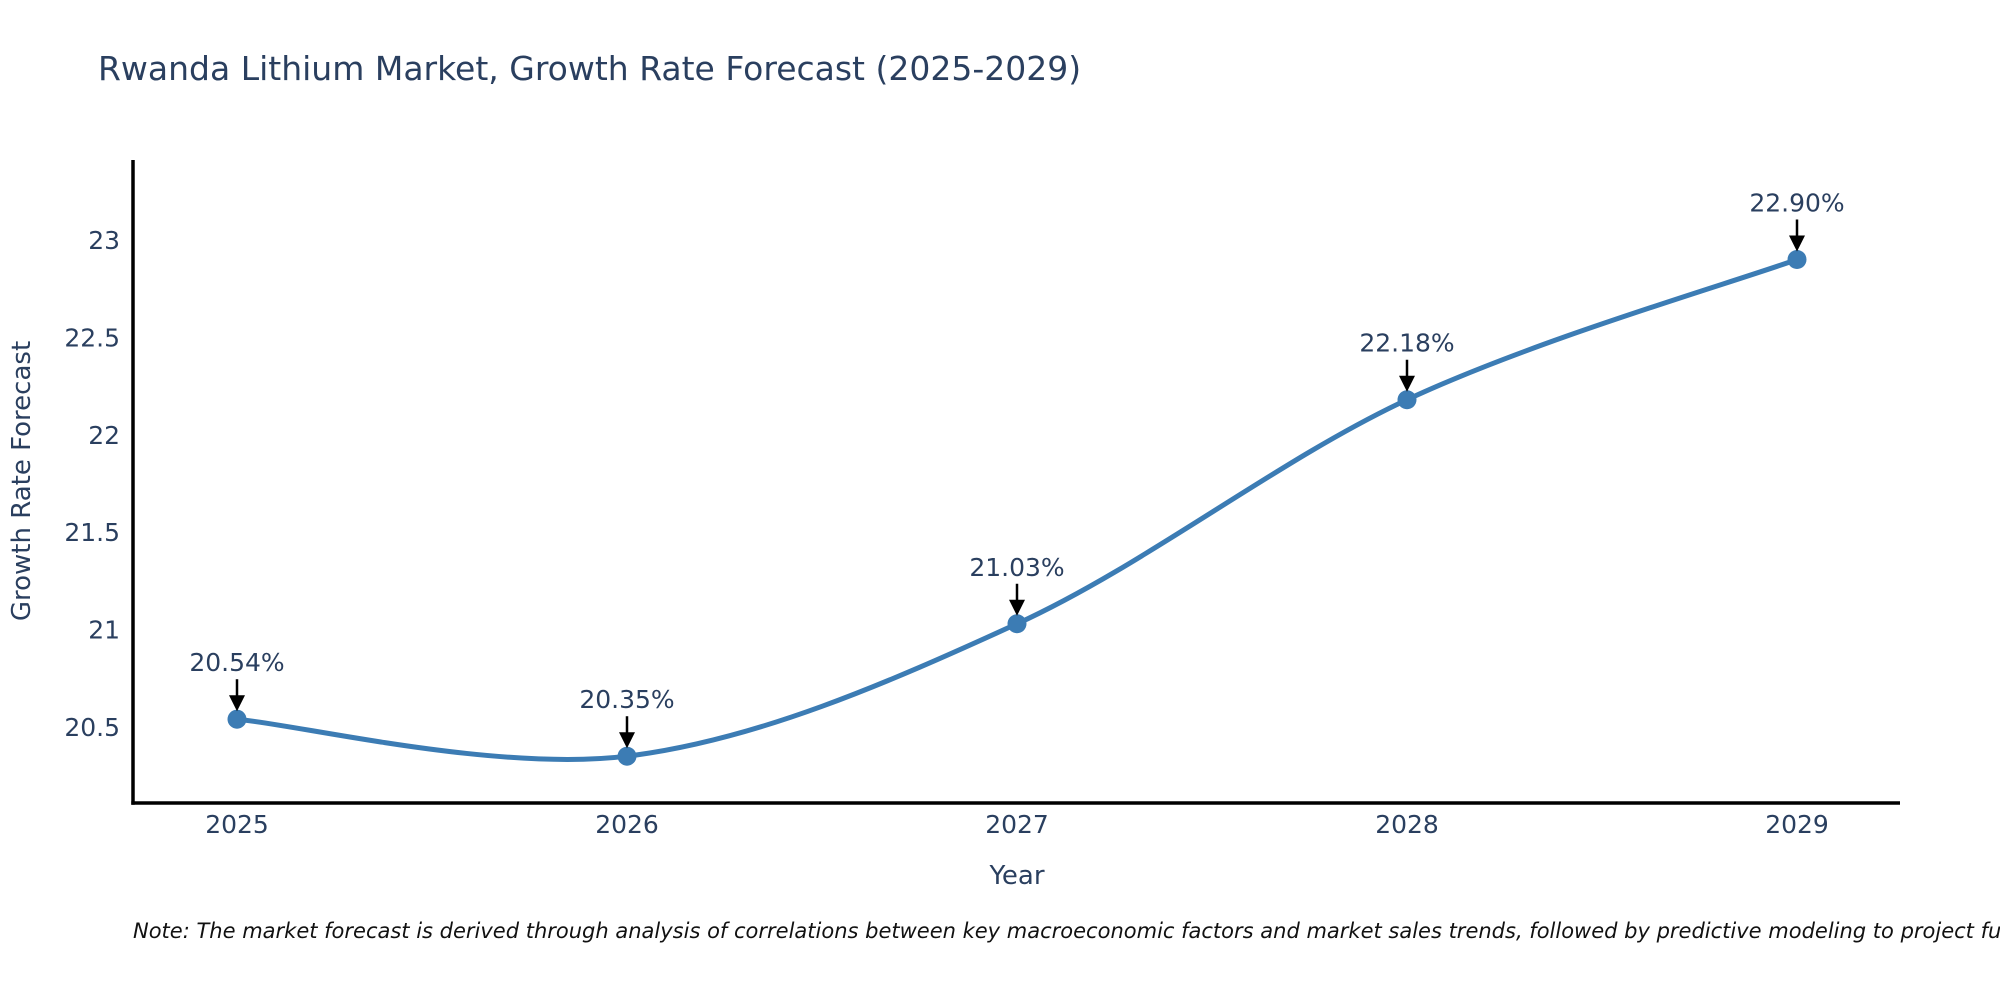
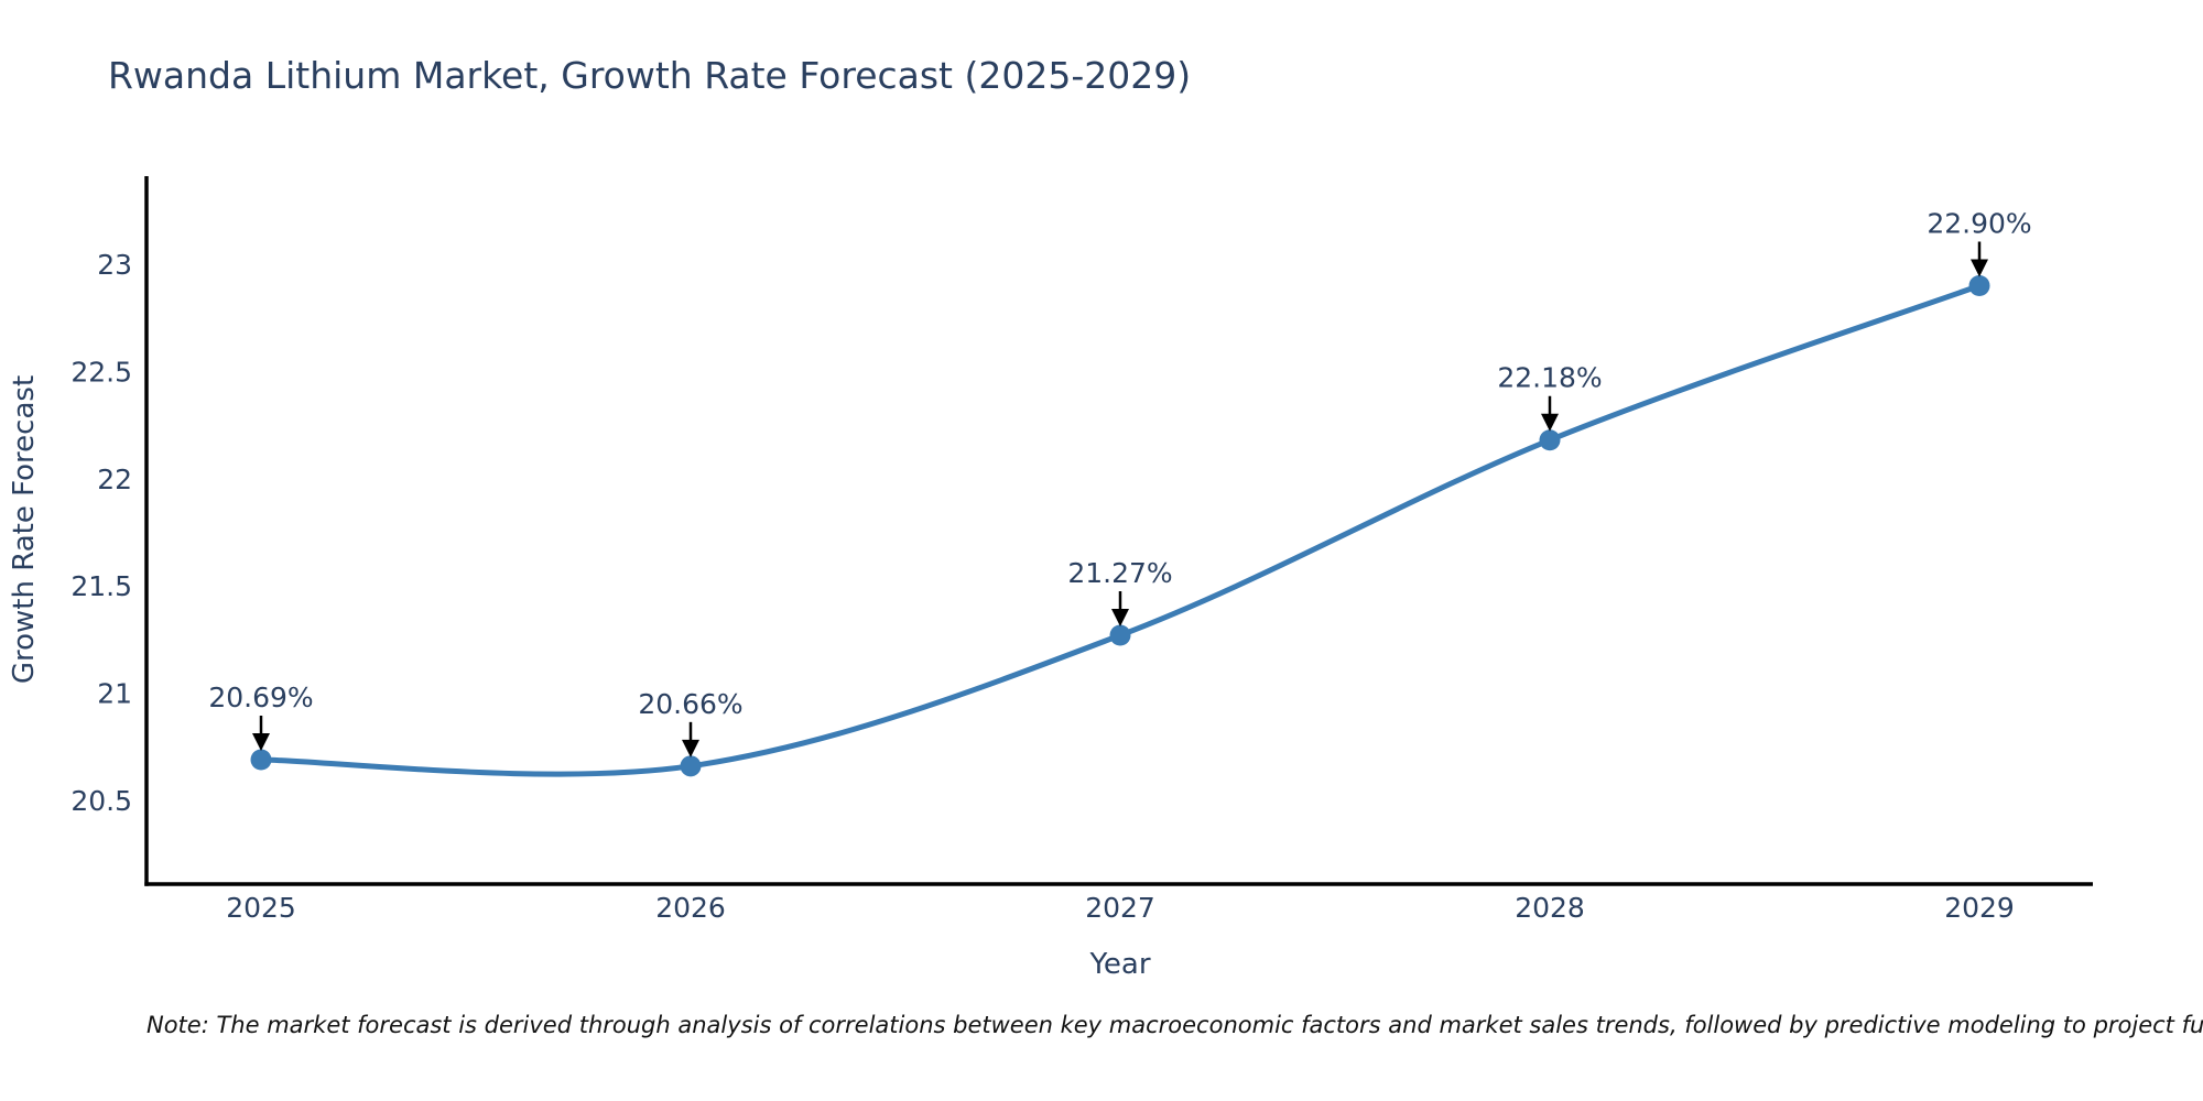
2025: 20.54% -> 20.69%
2026: 20.35% -> 20.66%
2027: 21.03% -> 21.27%
